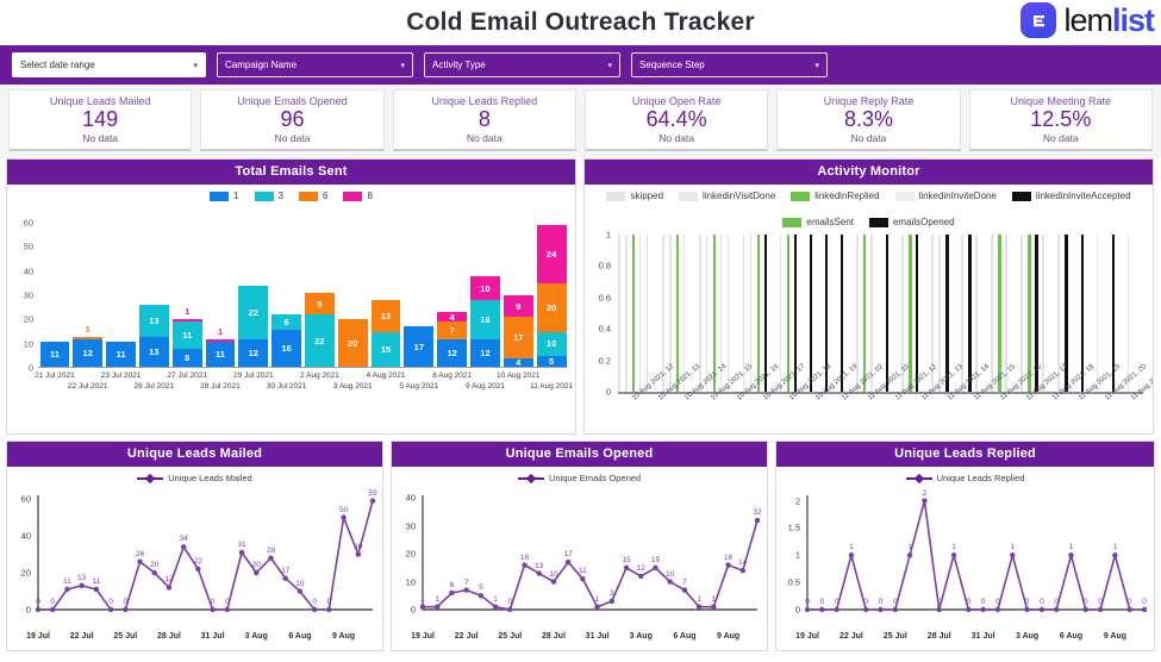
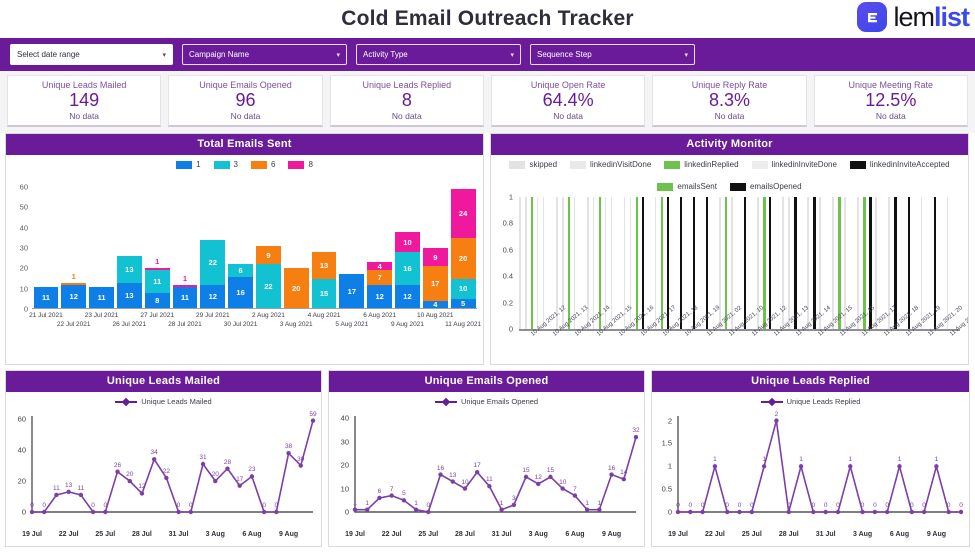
Unique Leads Mailed/6 Aug: 10 -> 23
Unique Leads Mailed/9 Aug: 50 -> 38
